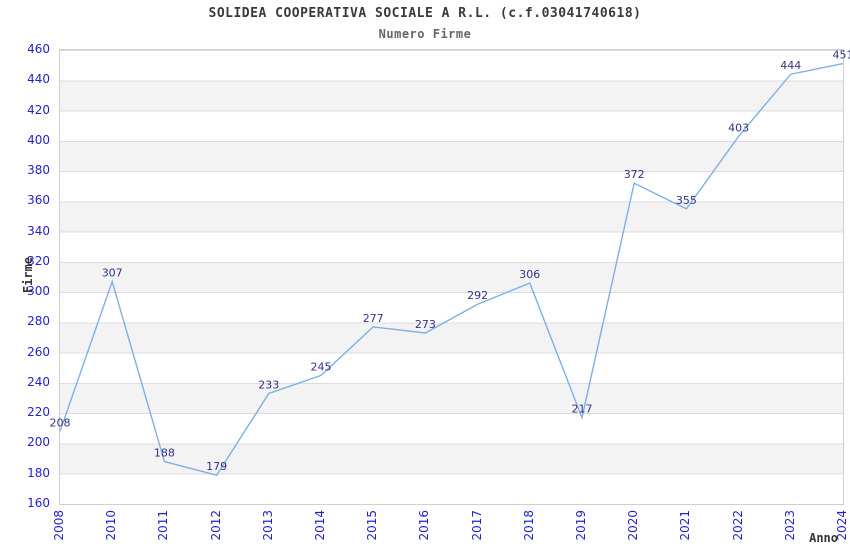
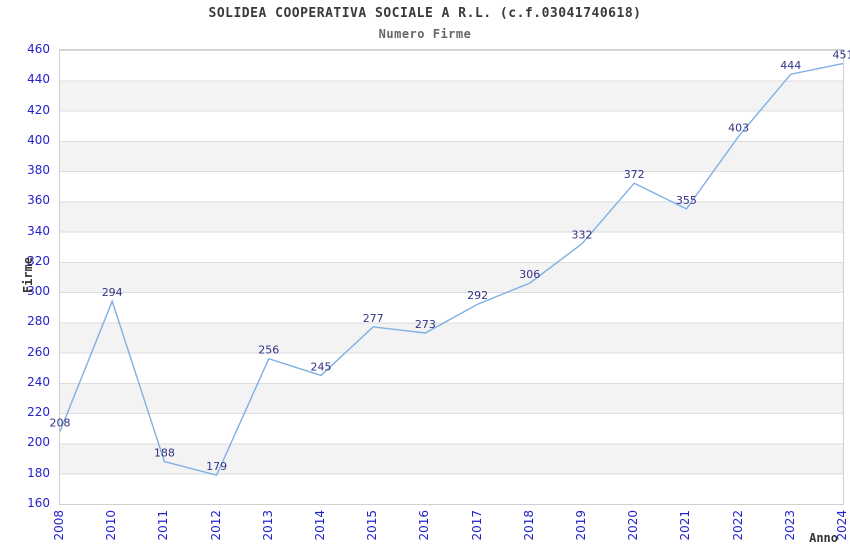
2010: 307 -> 294
2013: 233 -> 256
2019: 217 -> 332
